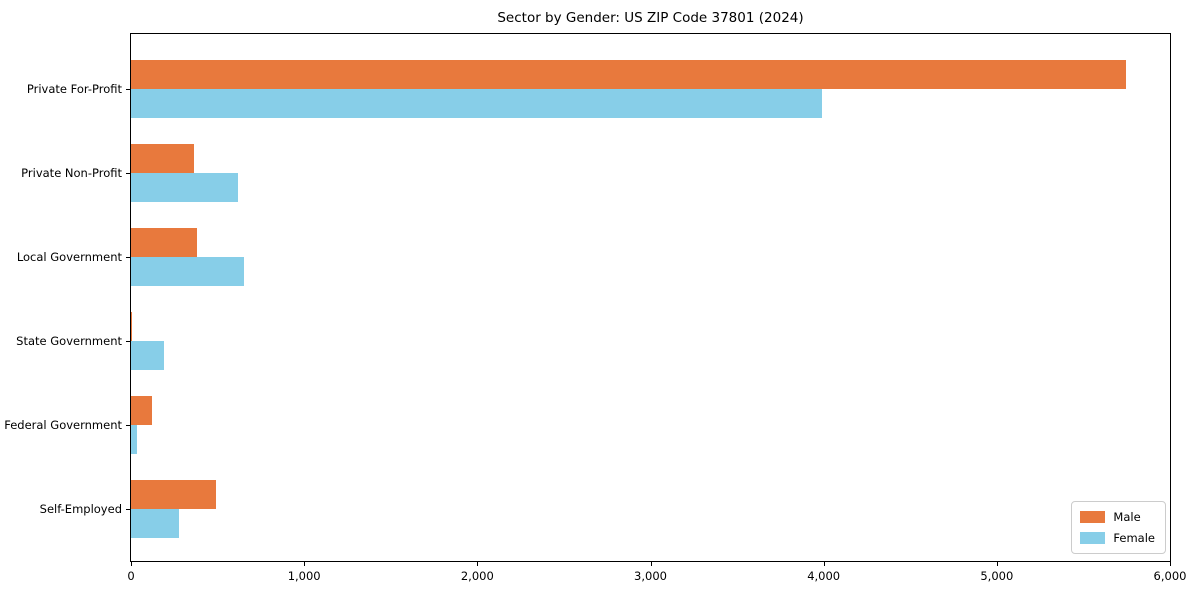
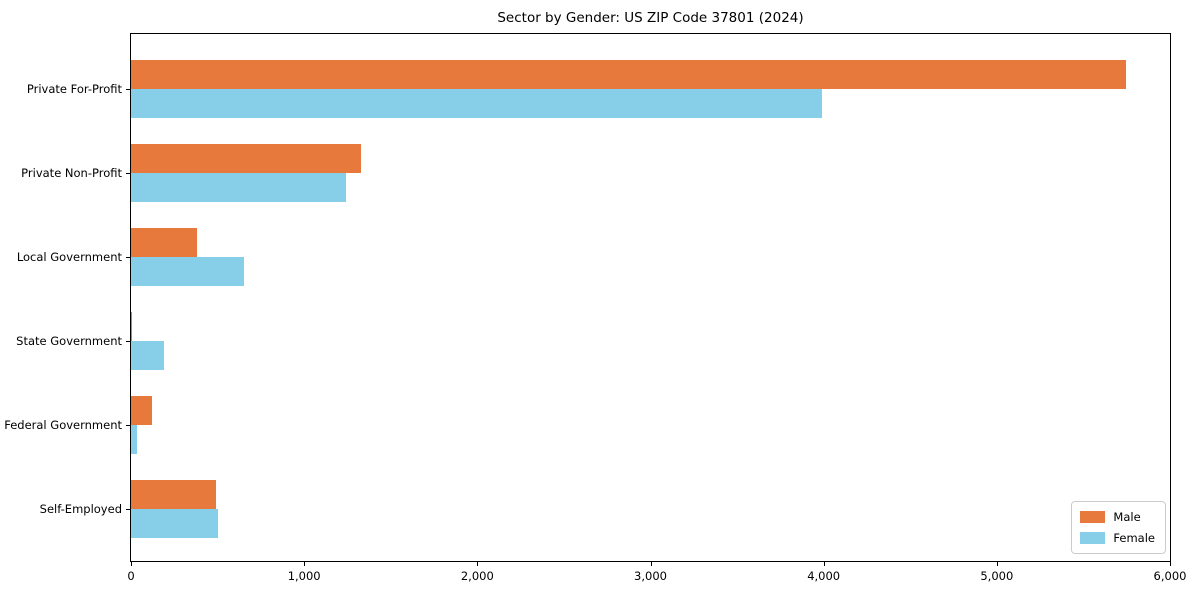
Male/Private Non-Profit: 360 -> 1330
Female/Private Non-Profit: 620 -> 1240
Female/Self-Employed: 280 -> 500
